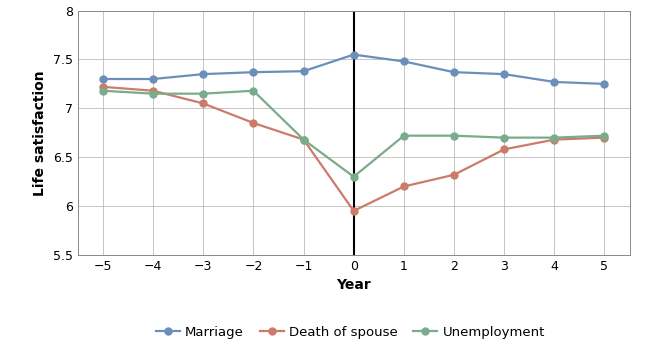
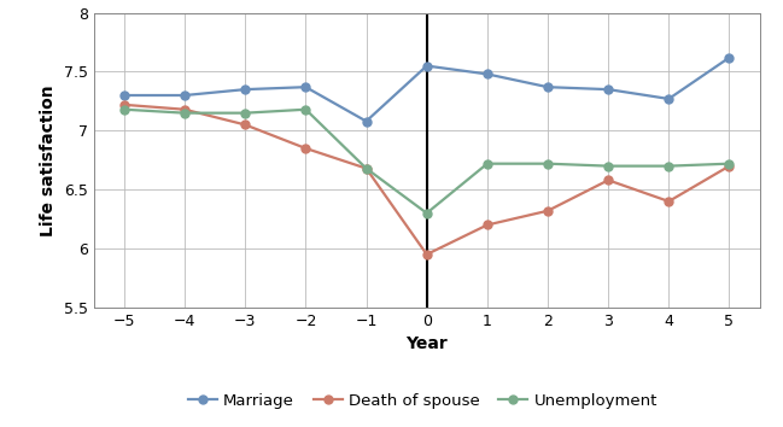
Marriage/−1: 7.38 -> 7.08
Death of spouse/4: 6.68 -> 6.40
Marriage/5: 7.25 -> 7.62
